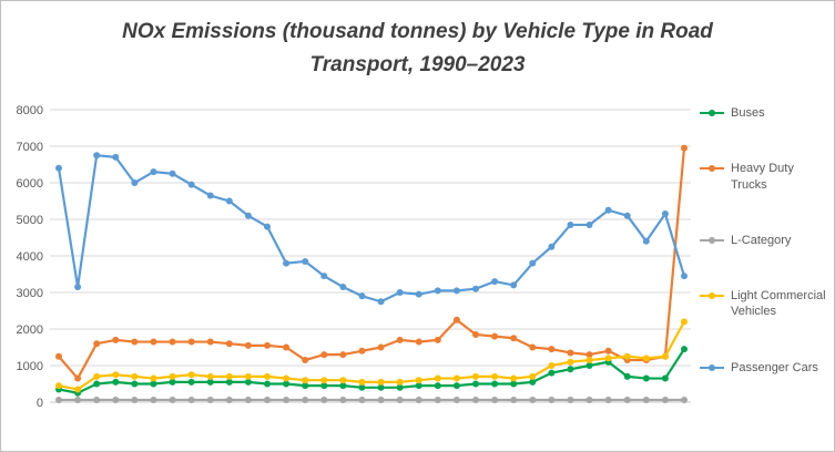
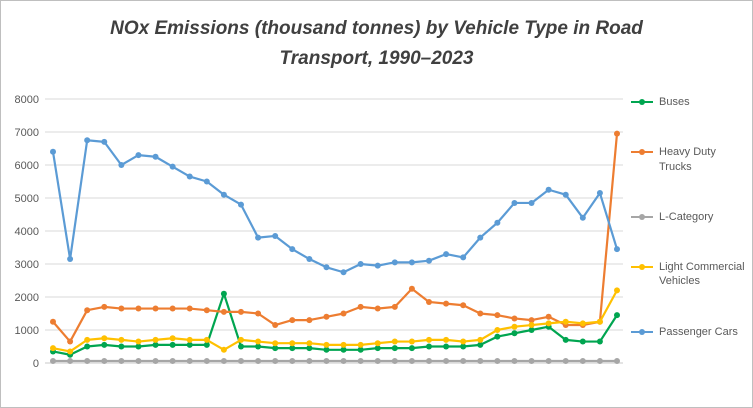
Buses/2000: 600 -> 2100
Light Commercial Vehicles/2000: 700 -> 400
